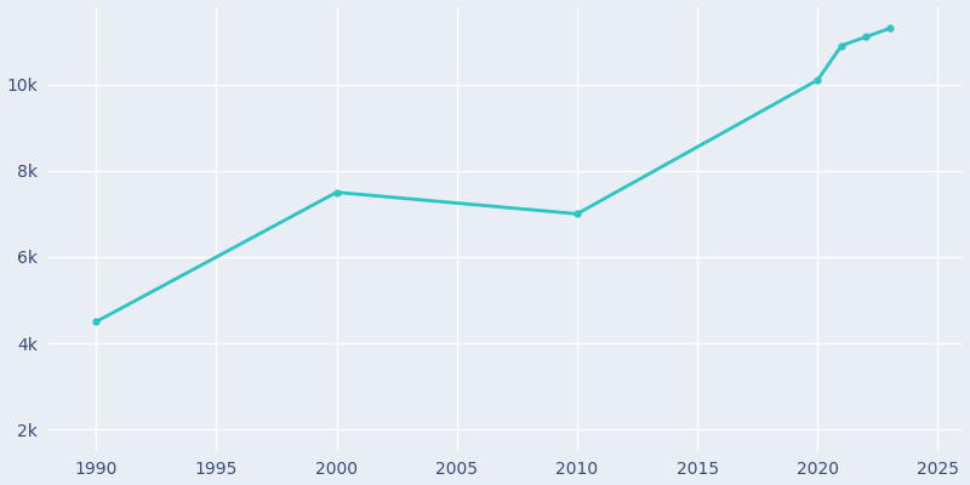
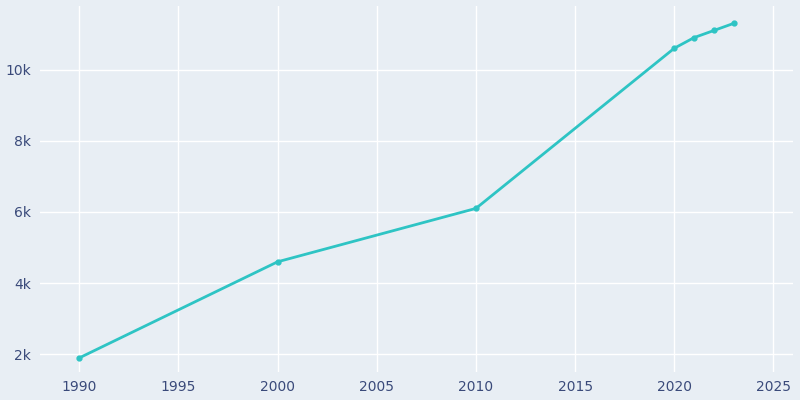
1990: 4.5k -> 1.9k
2000: 7.5k -> 4.6k
2010: 7.0k -> 6.1k
2020: 10.1k -> 10.6k
